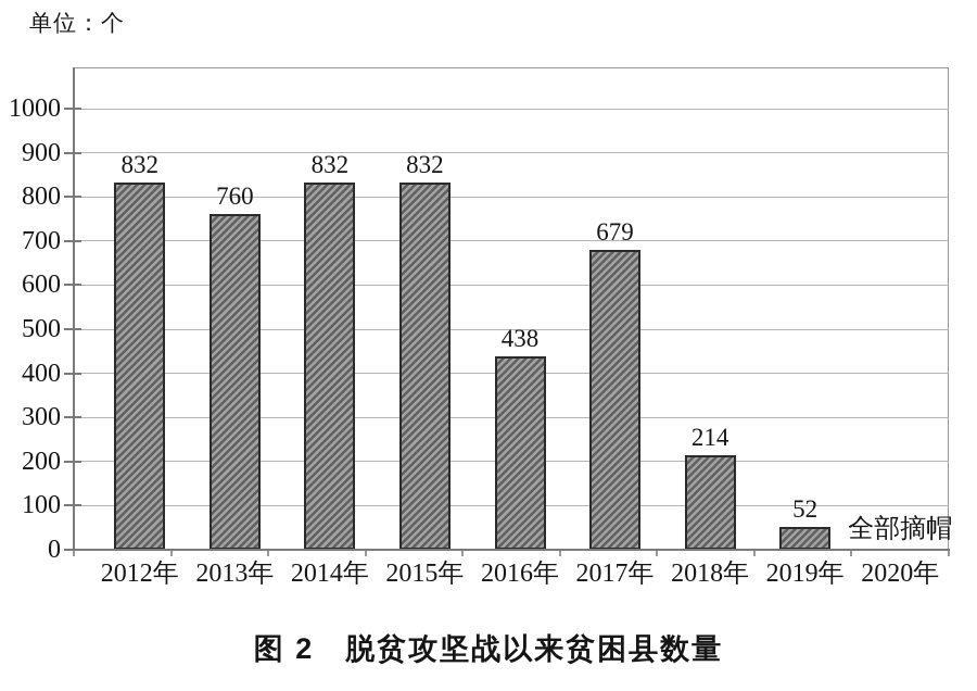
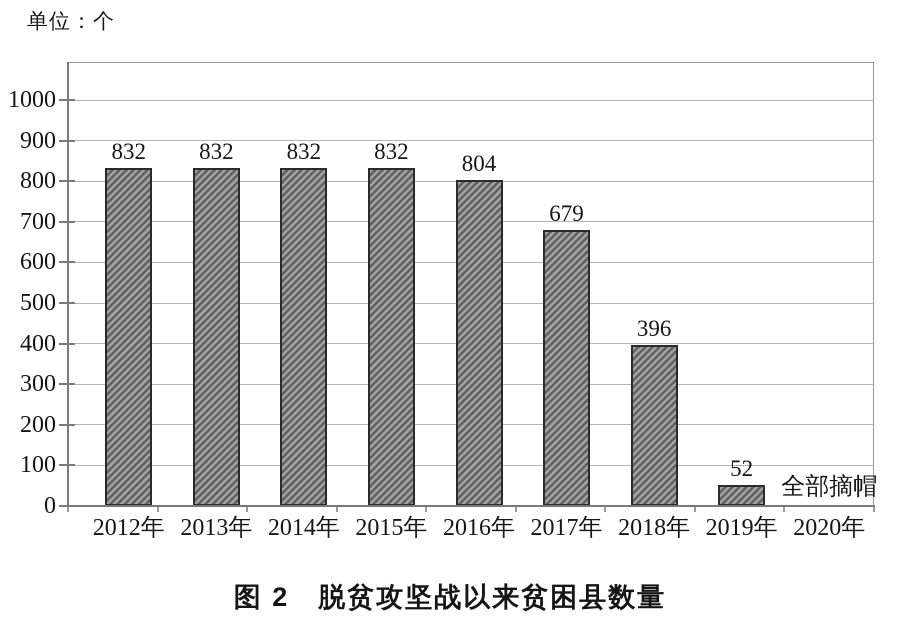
2013年: 760 -> 832
2016年: 438 -> 804
2018年: 214 -> 396
